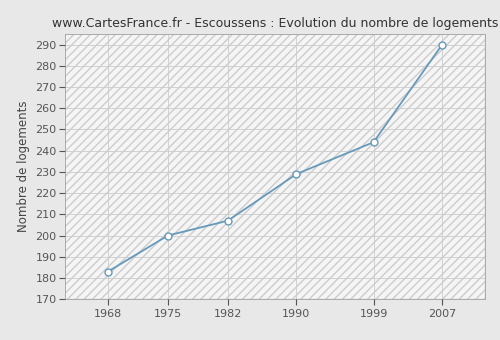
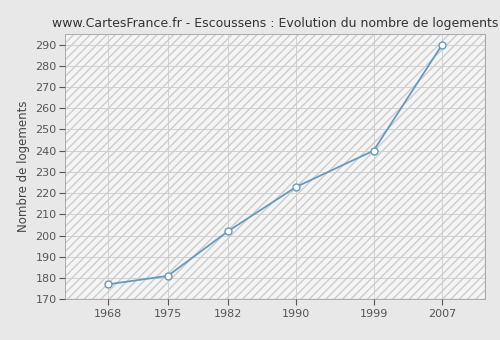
1968: 183 -> 177
1975: 200 -> 181
1982: 207 -> 202
1990: 229 -> 223
1999: 244 -> 240
